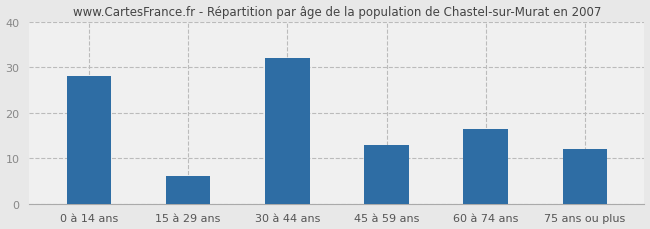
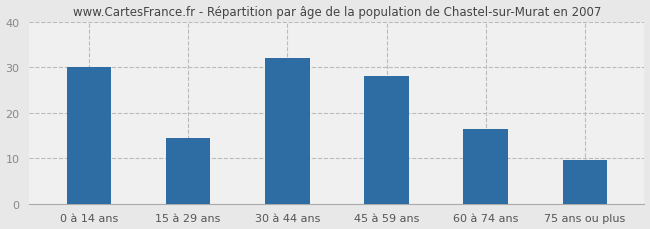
0 à 14 ans: 28.0 -> 30.0
15 à 29 ans: 6.0 -> 14.5
45 à 59 ans: 13.0 -> 28.0
75 ans ou plus: 12.0 -> 9.5
